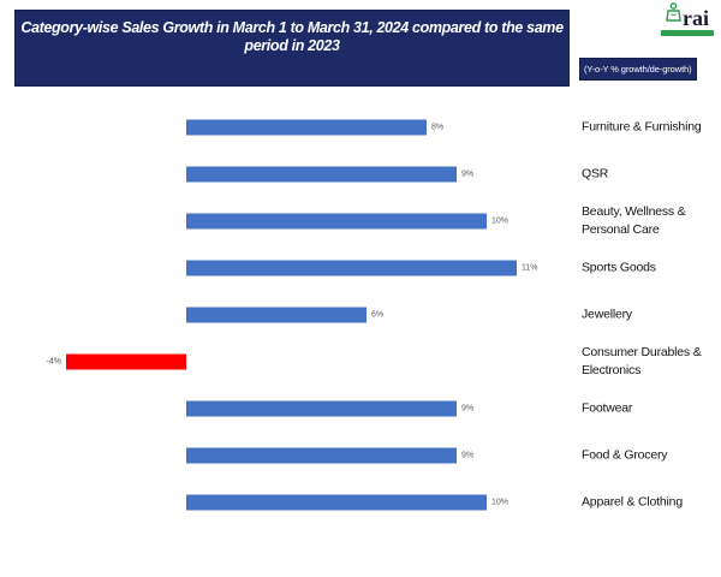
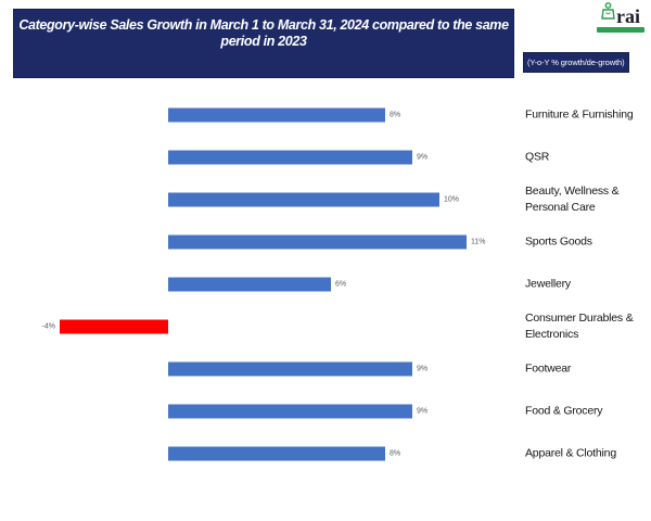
Apparel & Clothing: 10% -> 8%
